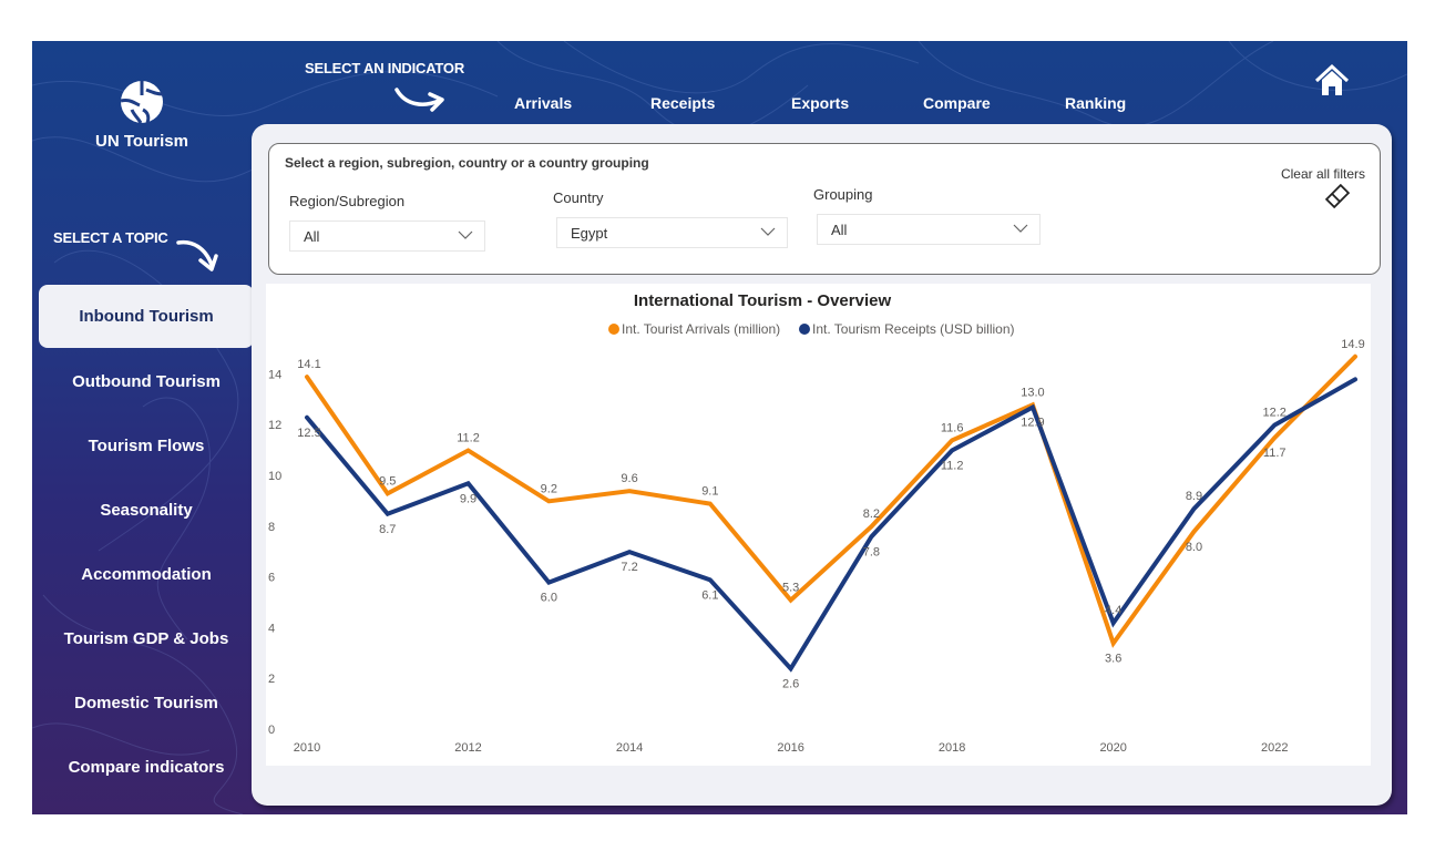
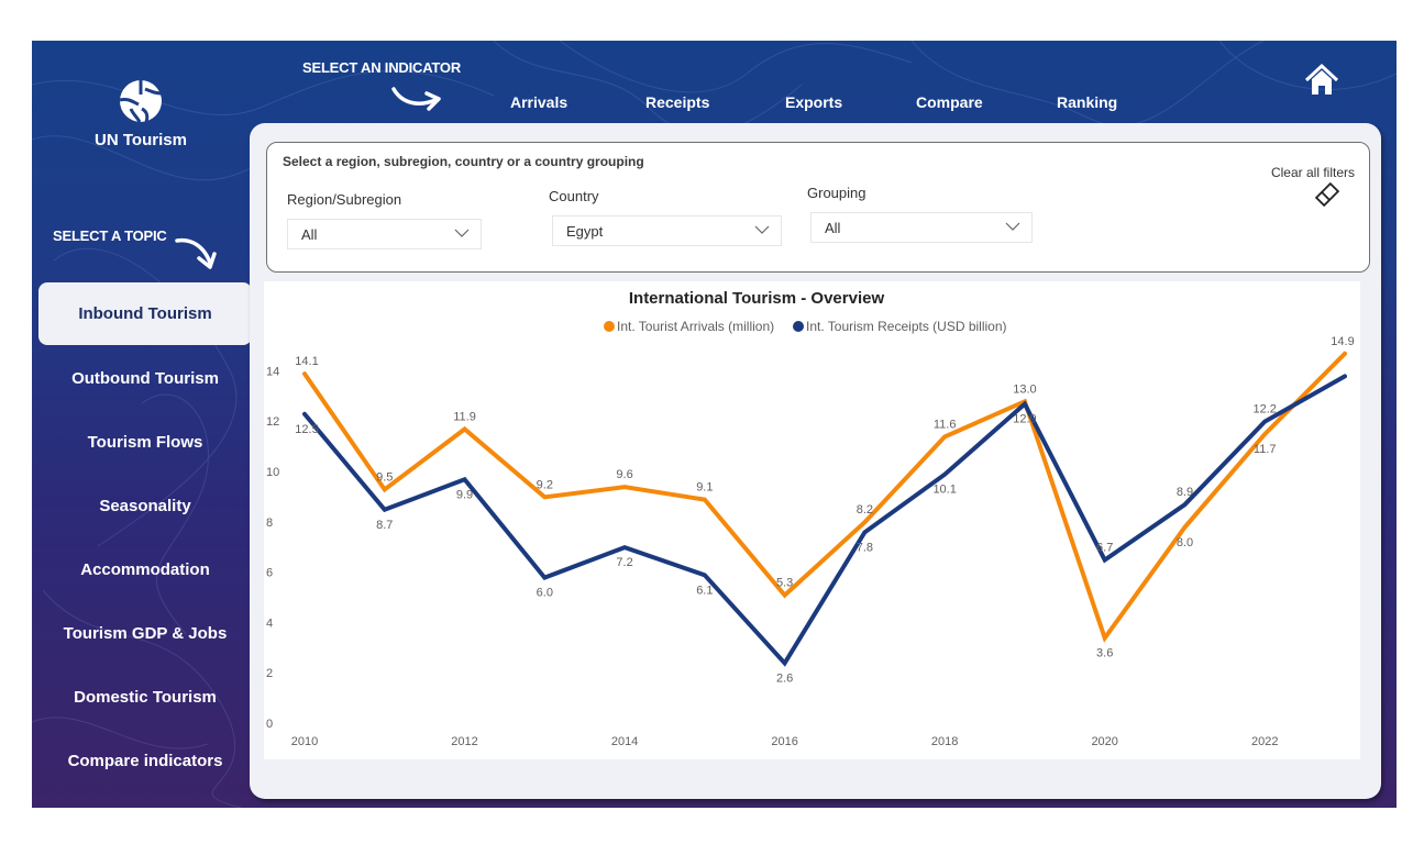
Int. Tourist Arrivals (million)/2012: 11.2 -> 11.9
Int. Tourism Receipts (USD billion)/2018: 11.2 -> 10.1
Int. Tourism Receipts (USD billion)/2020: 4.4 -> 6.7
